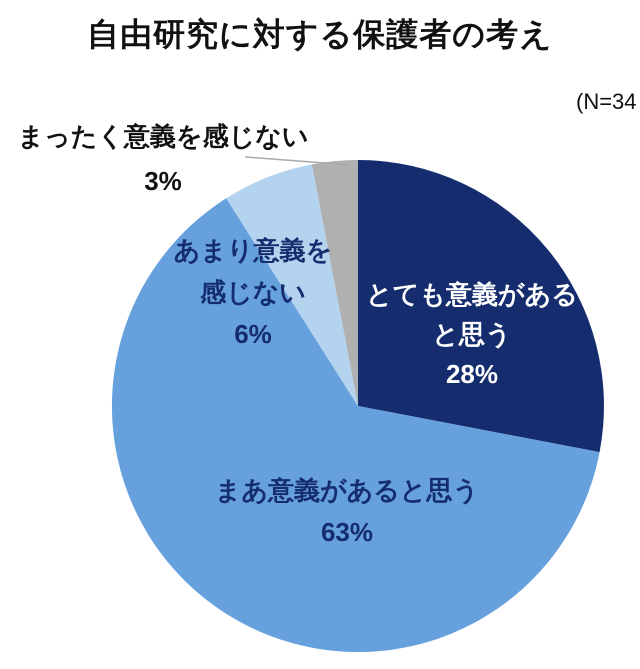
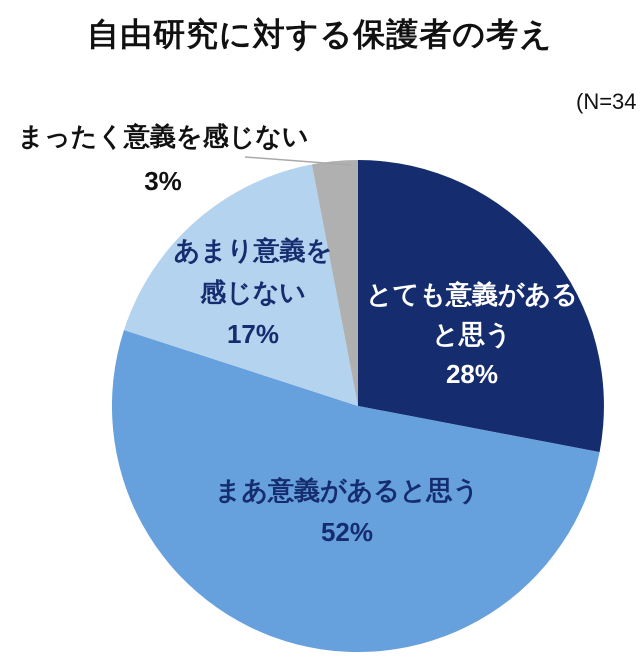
まあ意義があると思う: 63% -> 52%
あまり意義を感じない: 6% -> 17%
